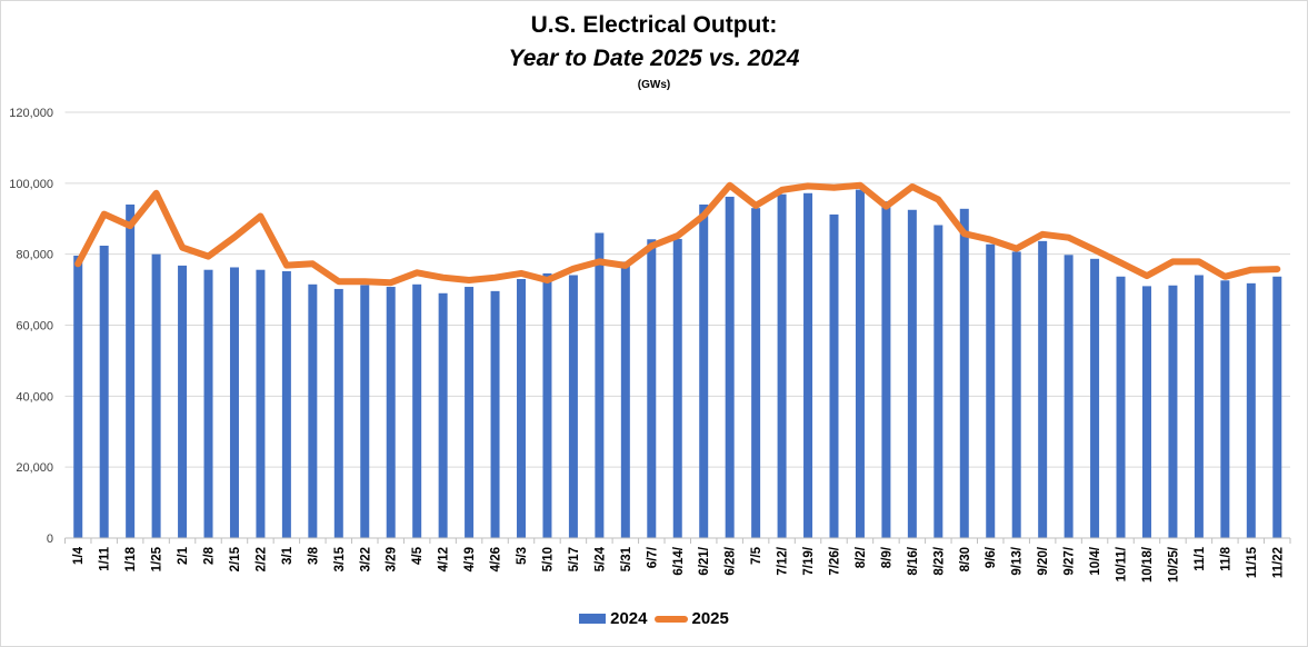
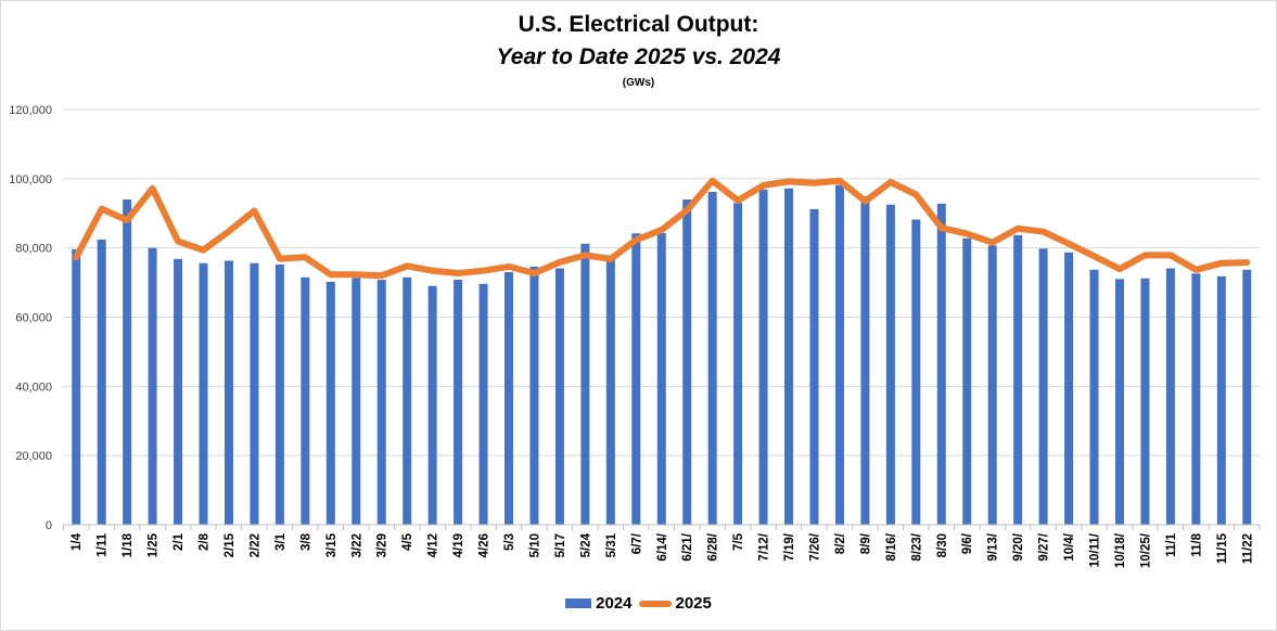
2024/5/24: 86000 -> 81000
